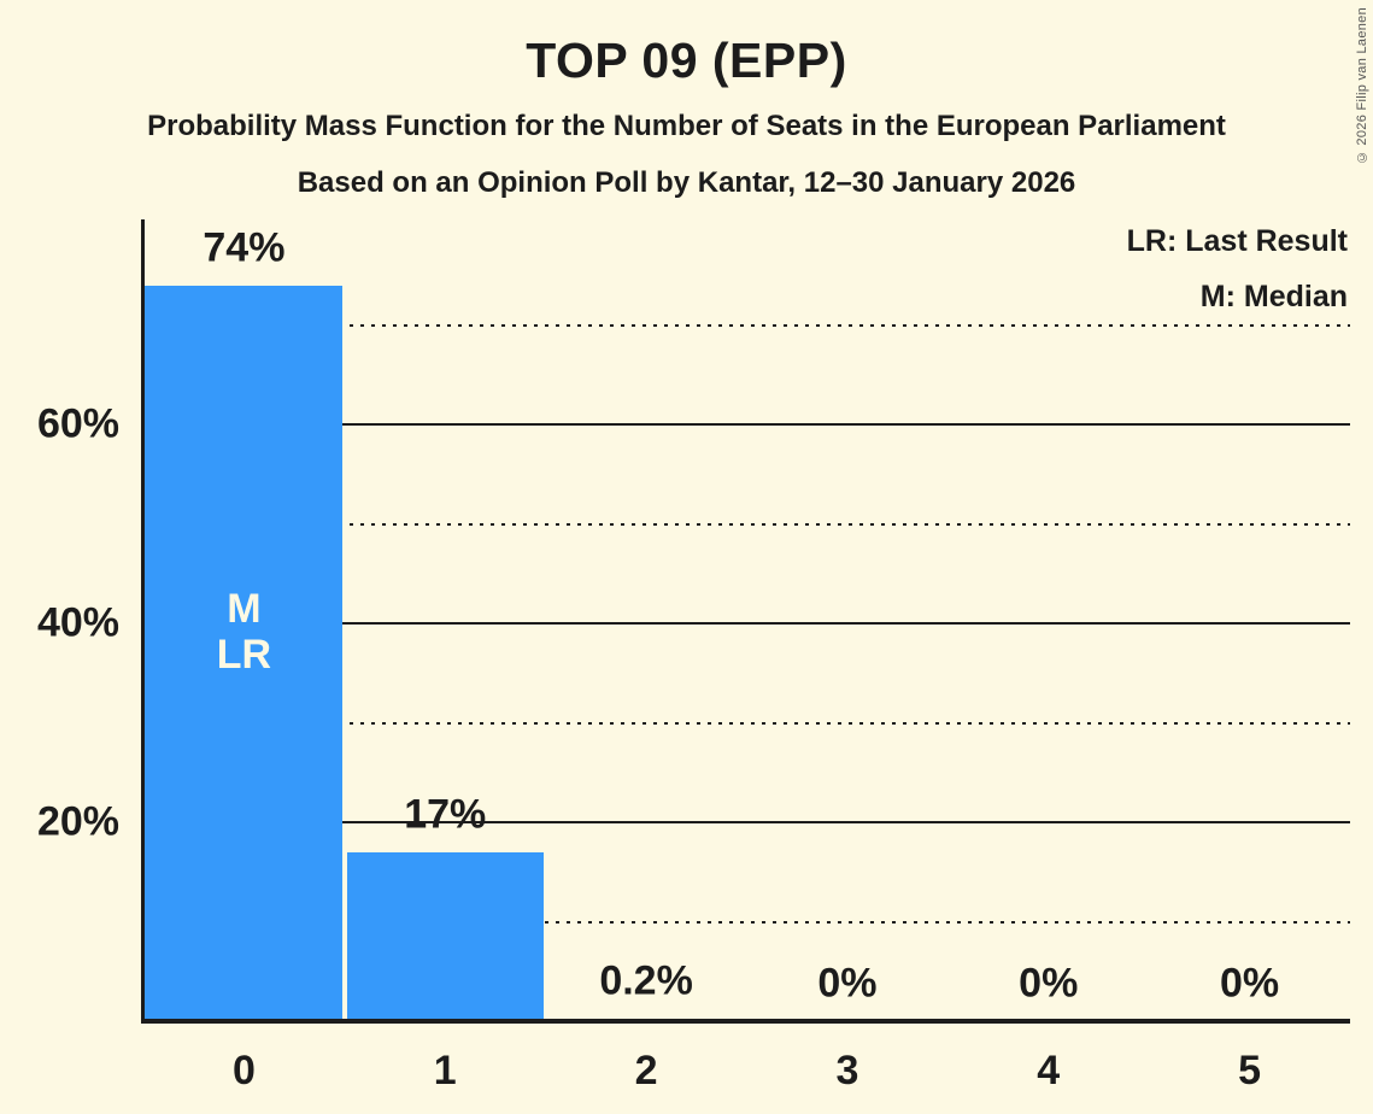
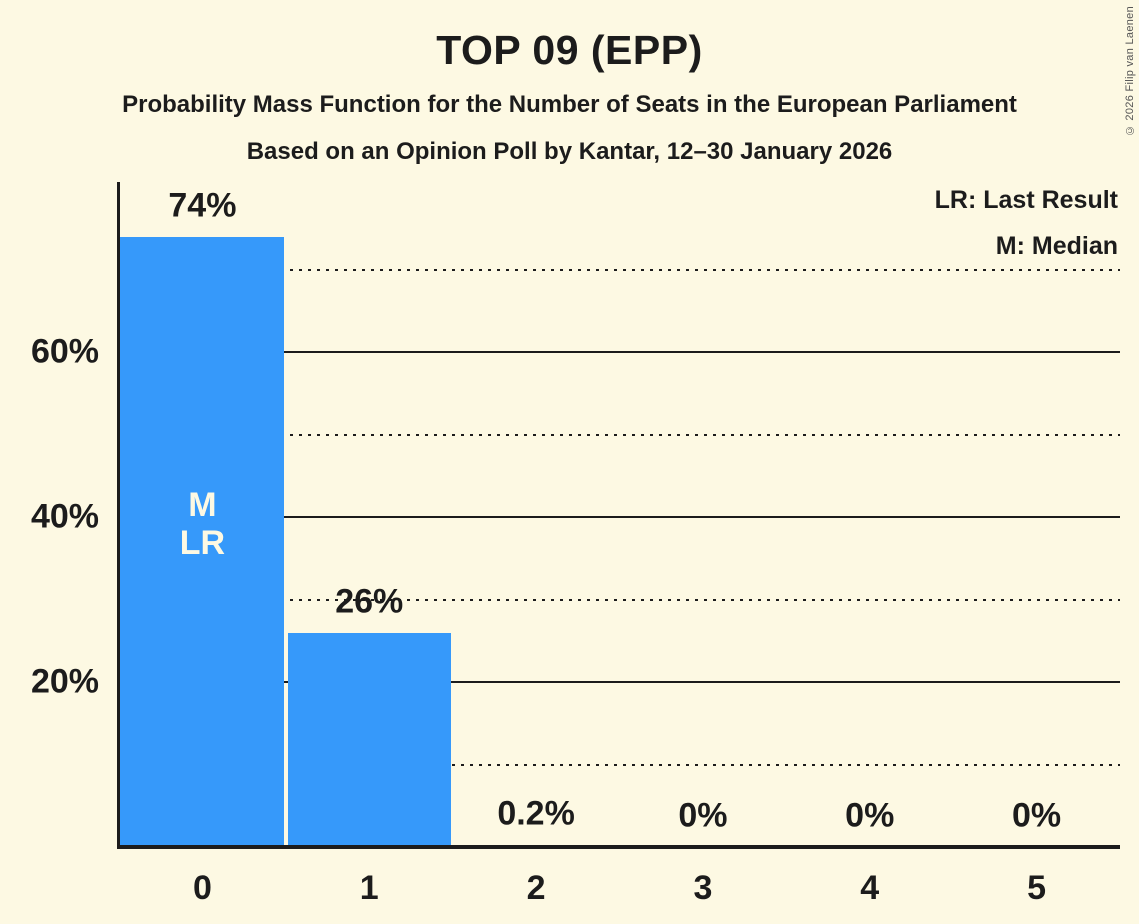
1: 17% -> 26%
